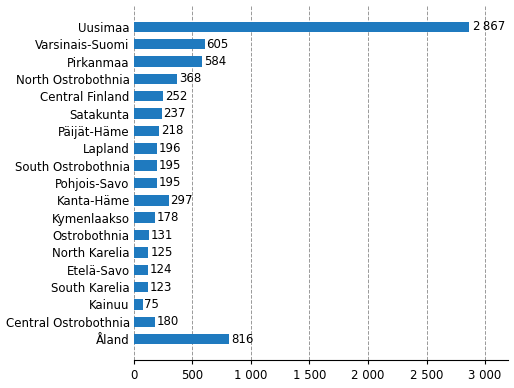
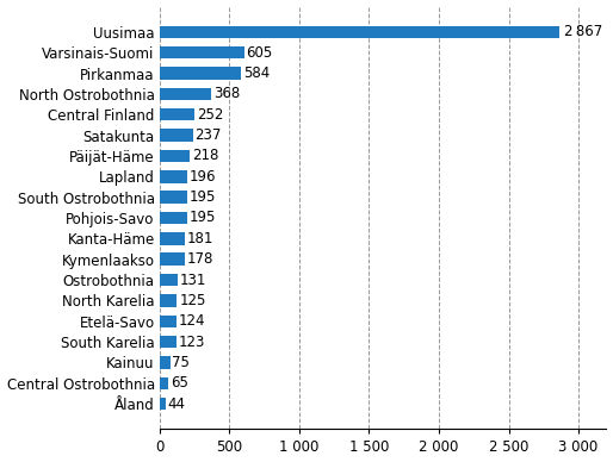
Kanta-Häme: 297 -> 181
Central Ostrobothnia: 180 -> 65
Åland: 816 -> 44
